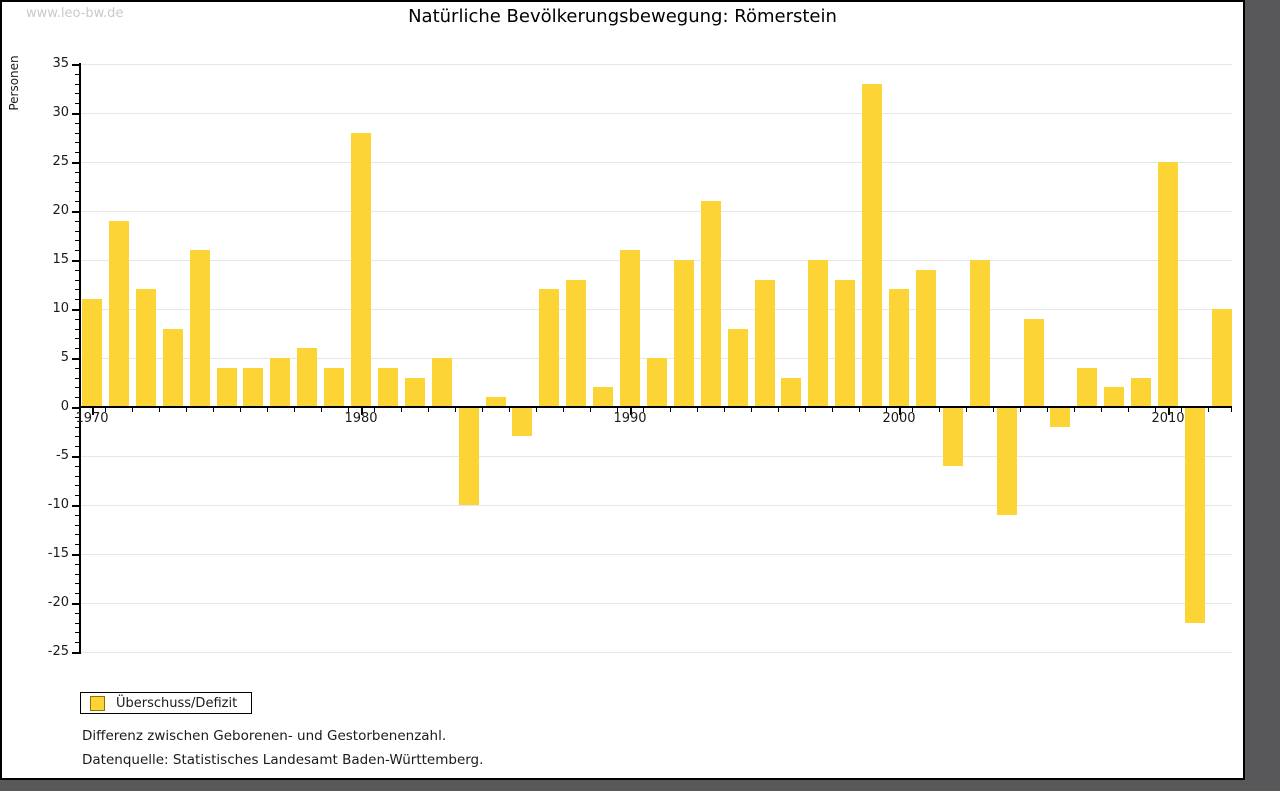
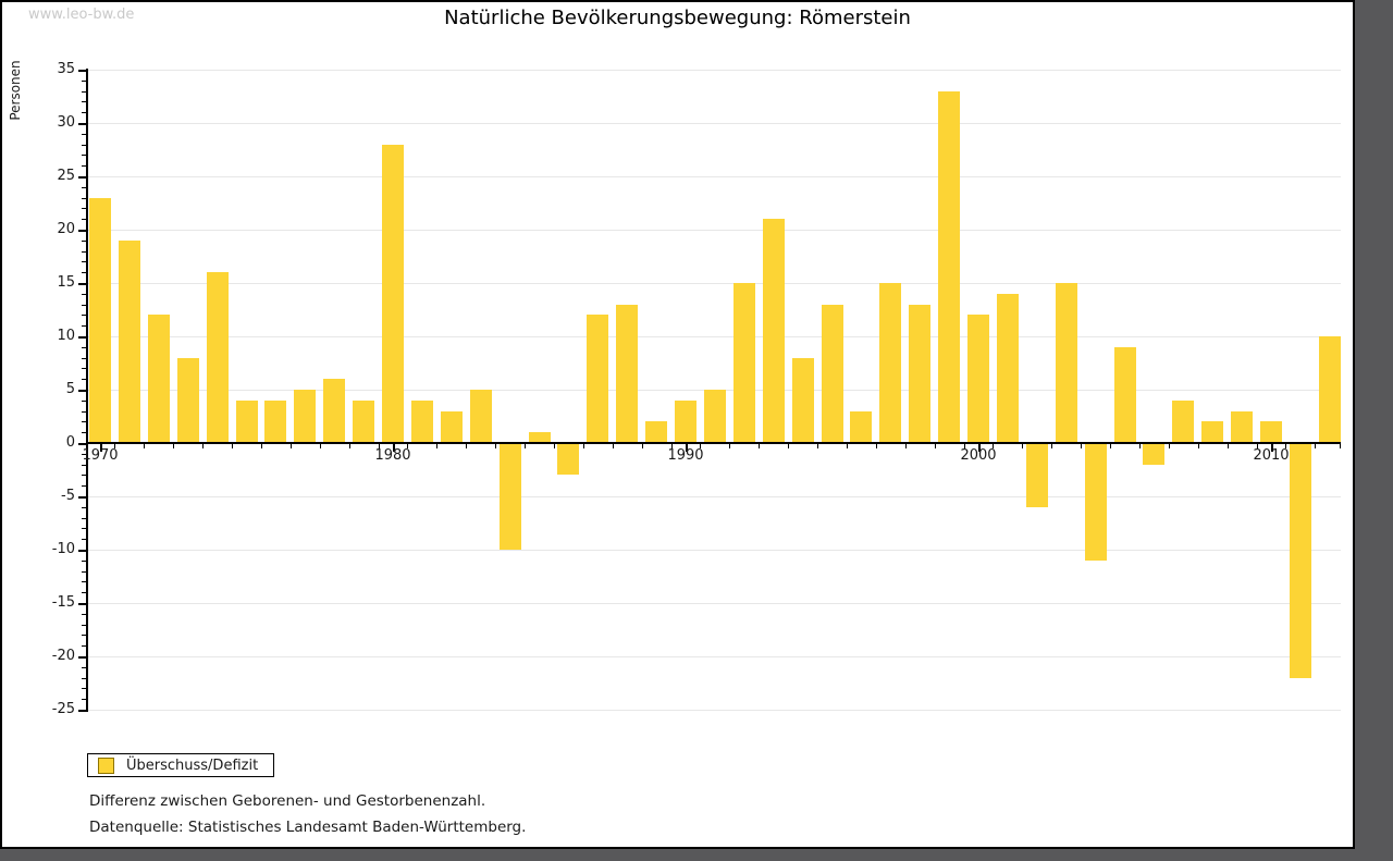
1970: 11 -> 23
1990: 16 -> 4
2010: 25 -> 2
